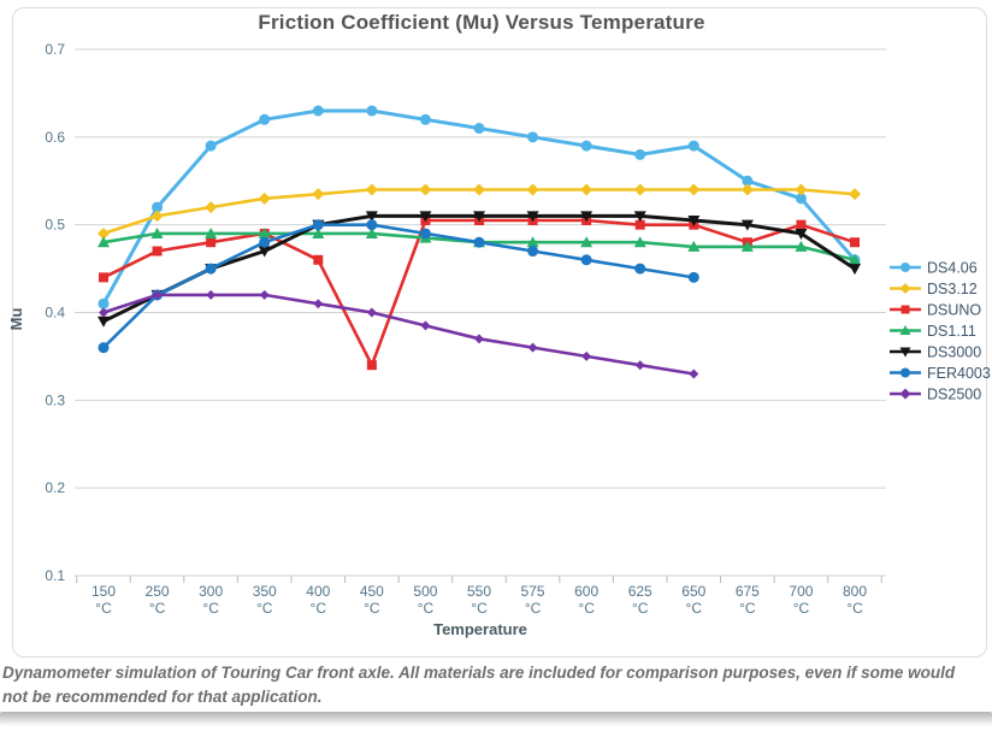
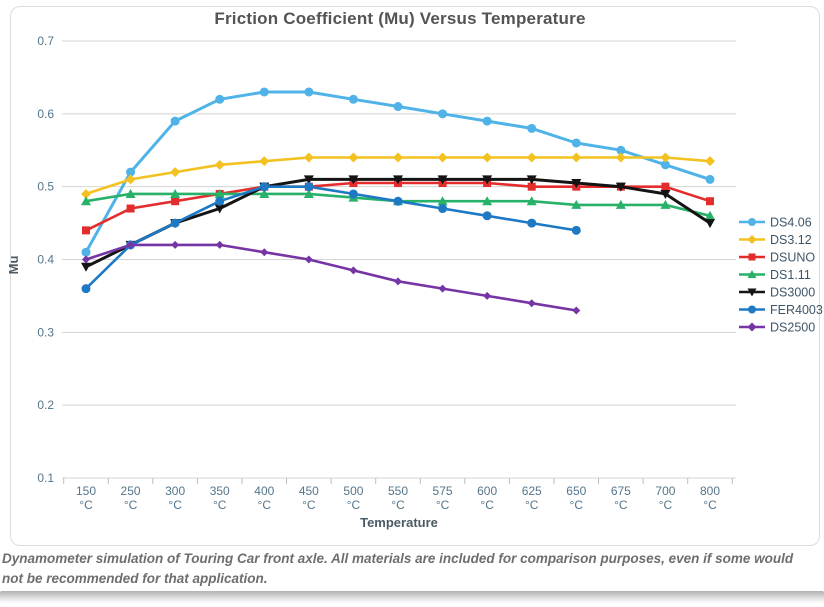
DSUNO/400: 0.46 -> 0.50
DSUNO/450: 0.34 -> 0.50
DS4.06/650: 0.59 -> 0.56
DSUNO/675: 0.48 -> 0.50
DS4.06/800: 0.46 -> 0.51
